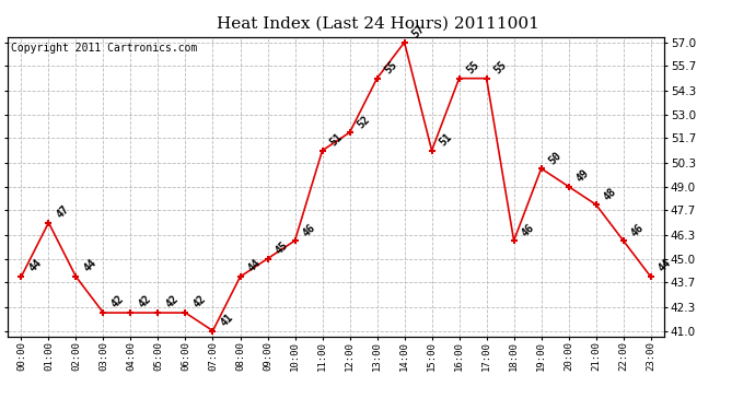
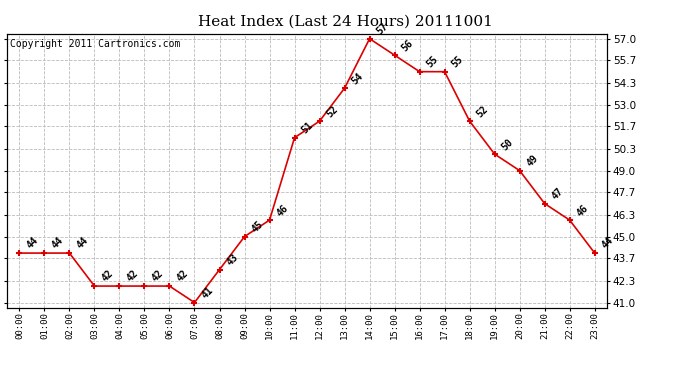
01:00: 47 -> 44
08:00: 44 -> 43
13:00: 55 -> 54
15:00: 51 -> 56
18:00: 46 -> 52
21:00: 48 -> 47
